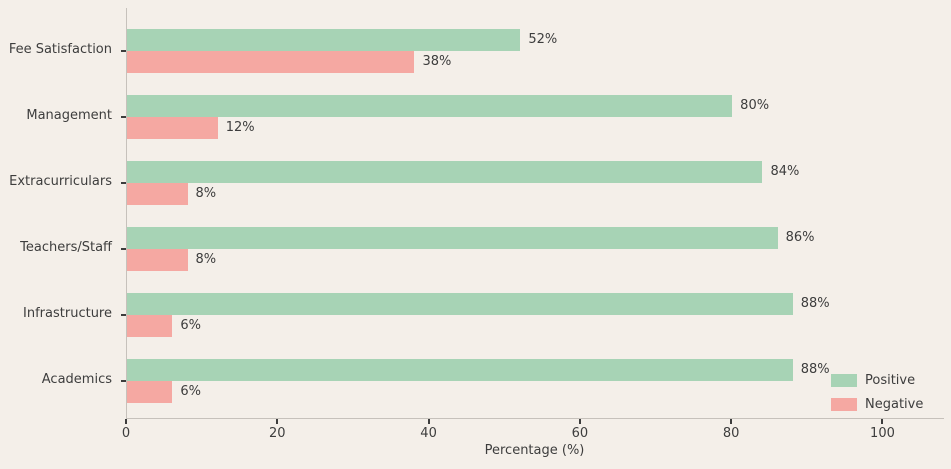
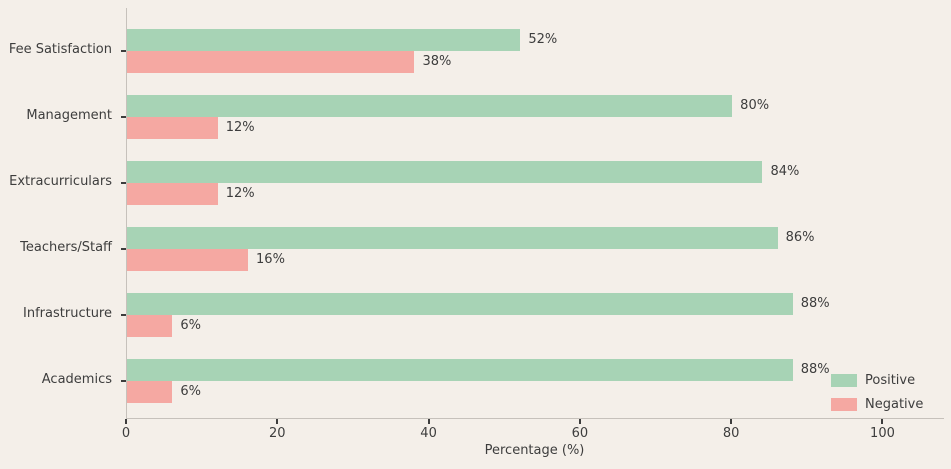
Negative/Extracurriculars: 8% -> 12%
Negative/Teachers/Staff: 8% -> 16%
